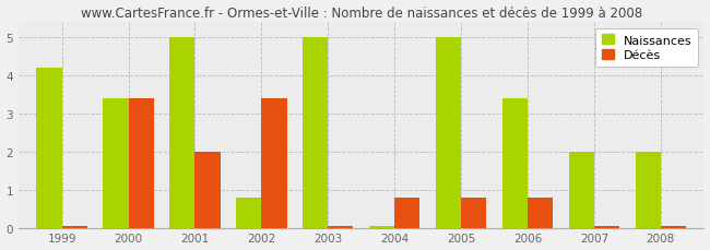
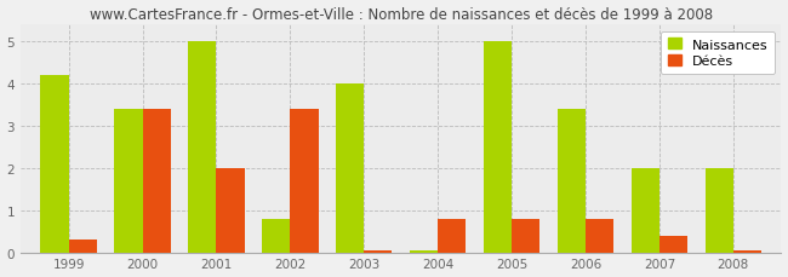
Décès/1999: 0.05 -> 0.30
Naissances/2003: 5.00 -> 4.00
Décès/2007: 0.05 -> 0.40
